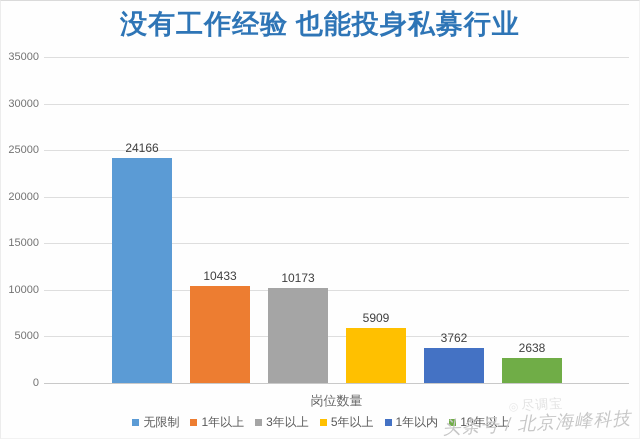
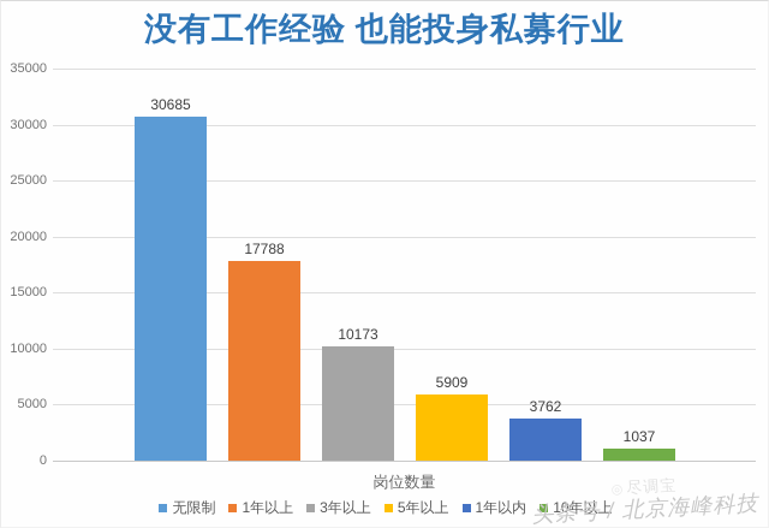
无限制: 24166 -> 30685
1年以上: 10433 -> 17788
10年以上: 2638 -> 1037
